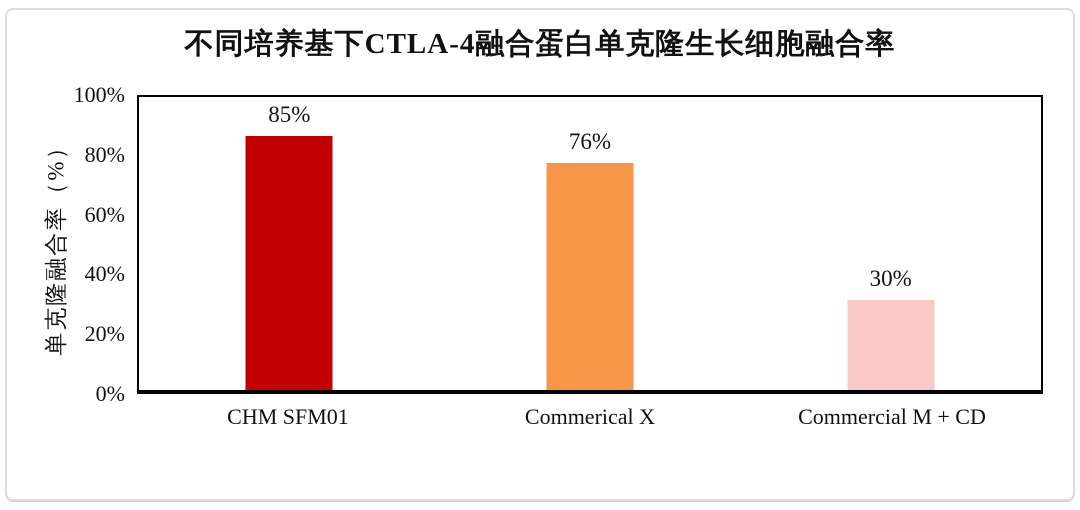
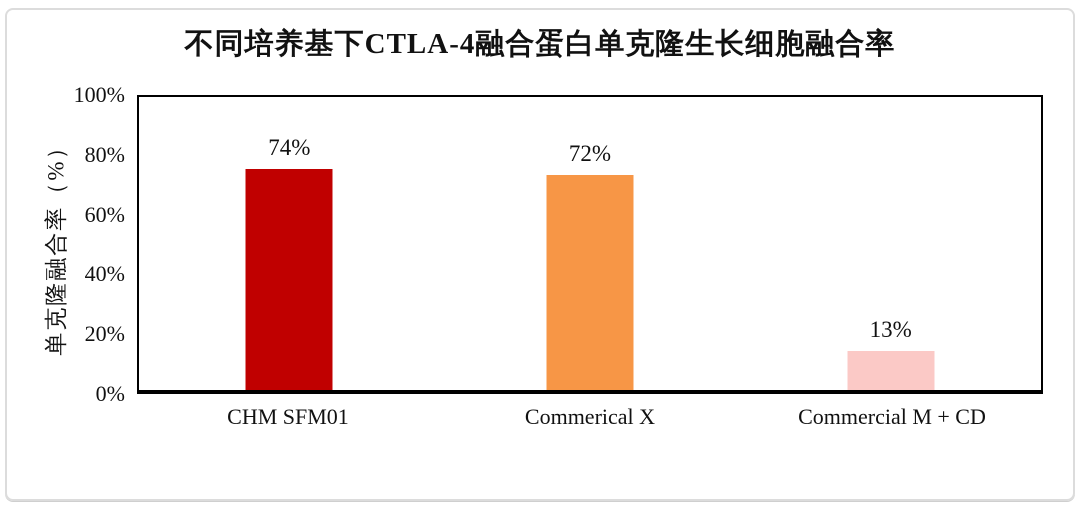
CHM SFM01: 85% -> 74%
Commerical X: 76% -> 72%
Commercial M + CD: 30% -> 13%
